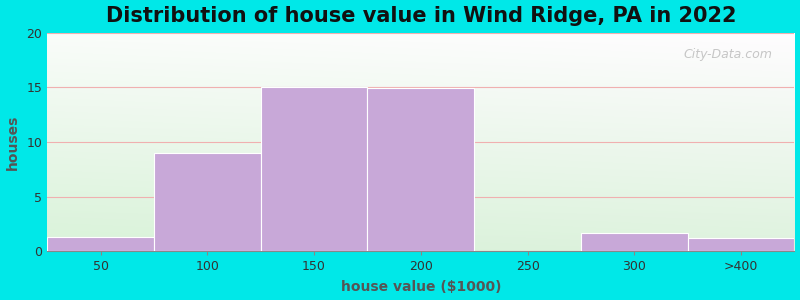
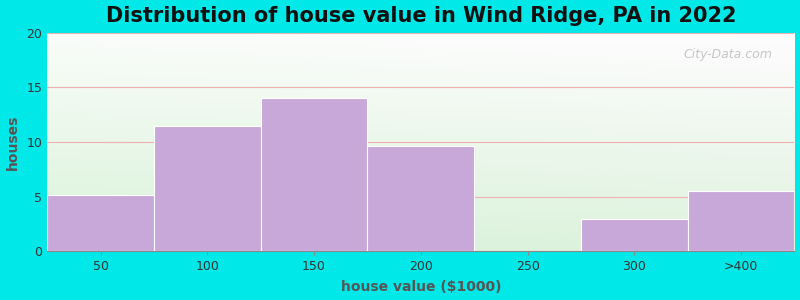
50: 1.3 -> 5.2
100: 9.0 -> 11.5
150: 15.0 -> 14.0
200: 14.9 -> 9.6
300: 1.7 -> 3.0
>400: 1.2 -> 5.5
